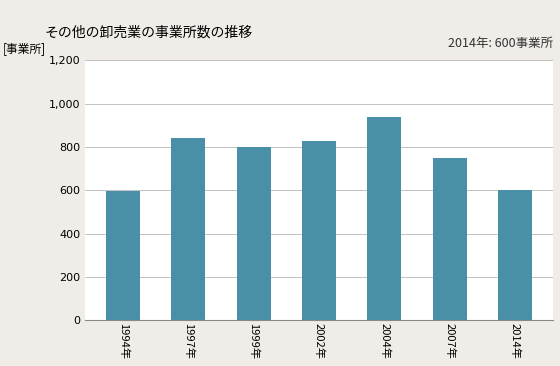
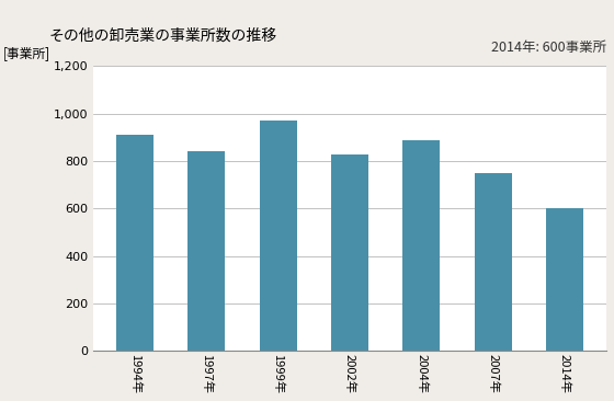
1994年: 595 -> 910
1999年: 800 -> 970
2004年: 940 -> 888
